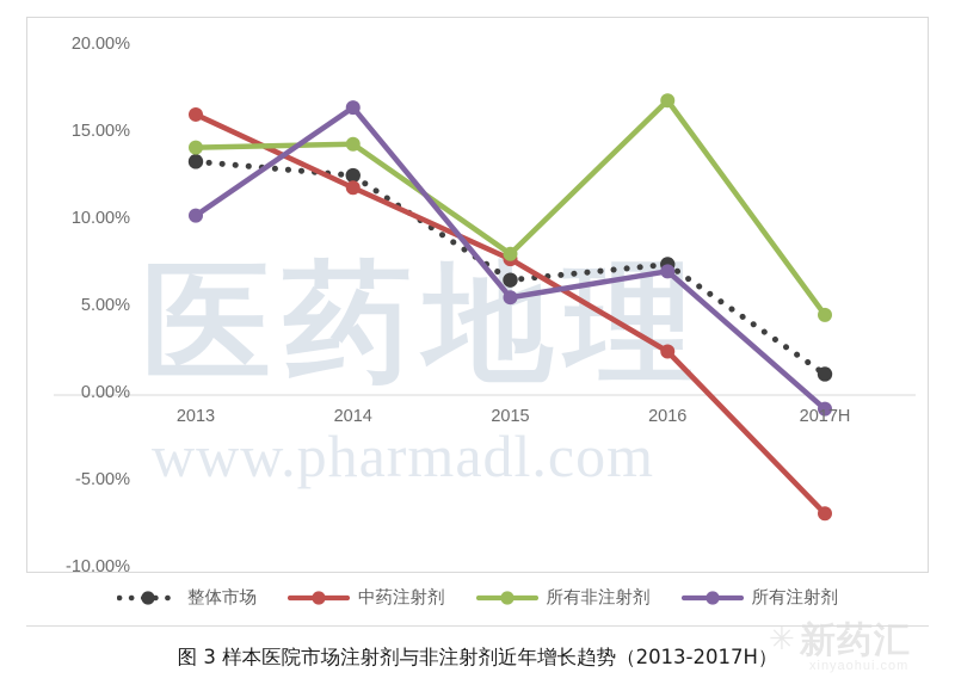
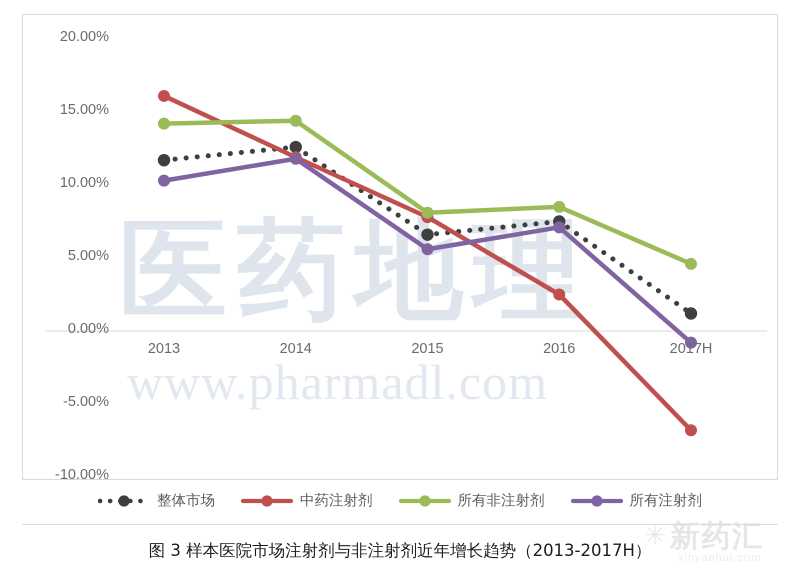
整体市场/2013: 13.4% -> 11.7%
所有注射剂/2014: 16.5% -> 11.8%
所有非注射剂/2016: 16.9% -> 8.5%
